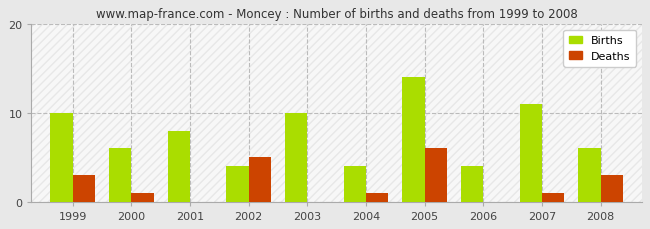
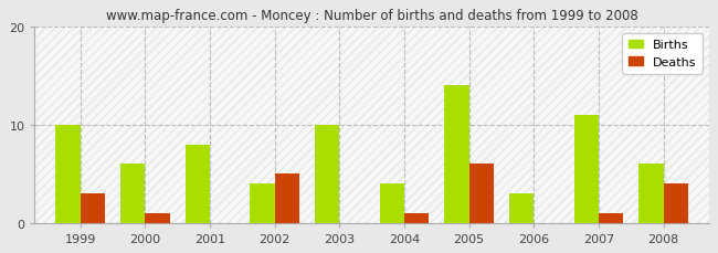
Births/2006: 4 -> 3
Deaths/2008: 3 -> 4
